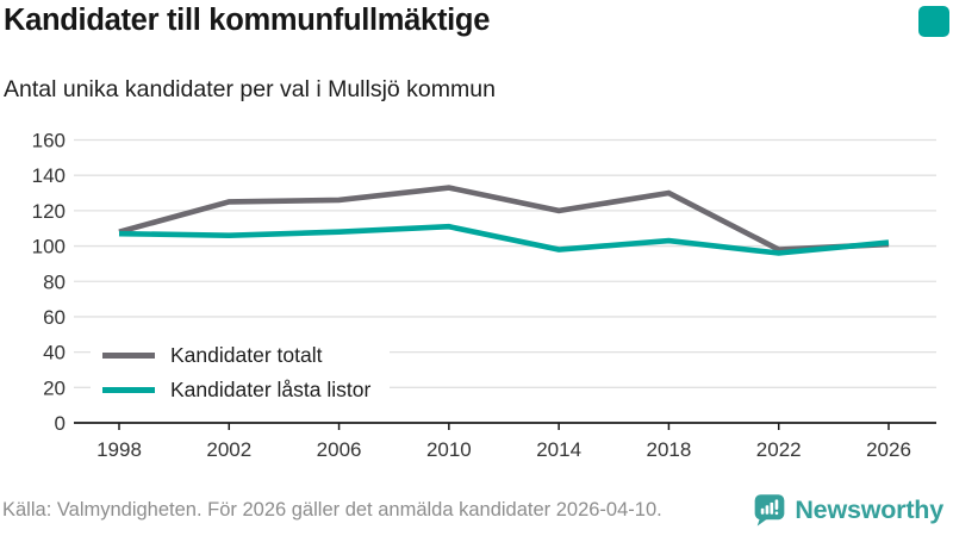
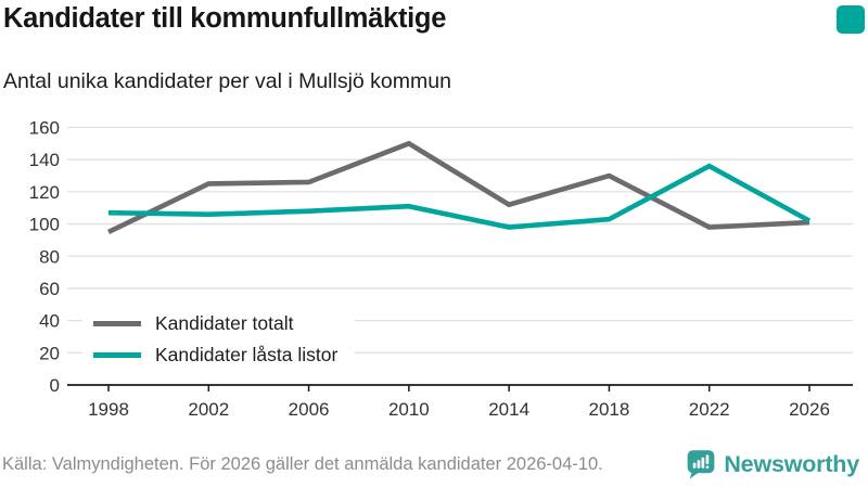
Kandidater totalt/1998: 108 -> 95
Kandidater totalt/2010: 133 -> 150
Kandidater totalt/2014: 120 -> 112
Kandidater låsta listor/2022: 96 -> 136
